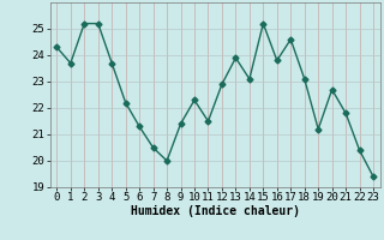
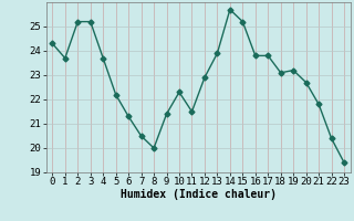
14: 23.1 -> 25.7
17: 24.6 -> 23.8
19: 21.2 -> 23.2
